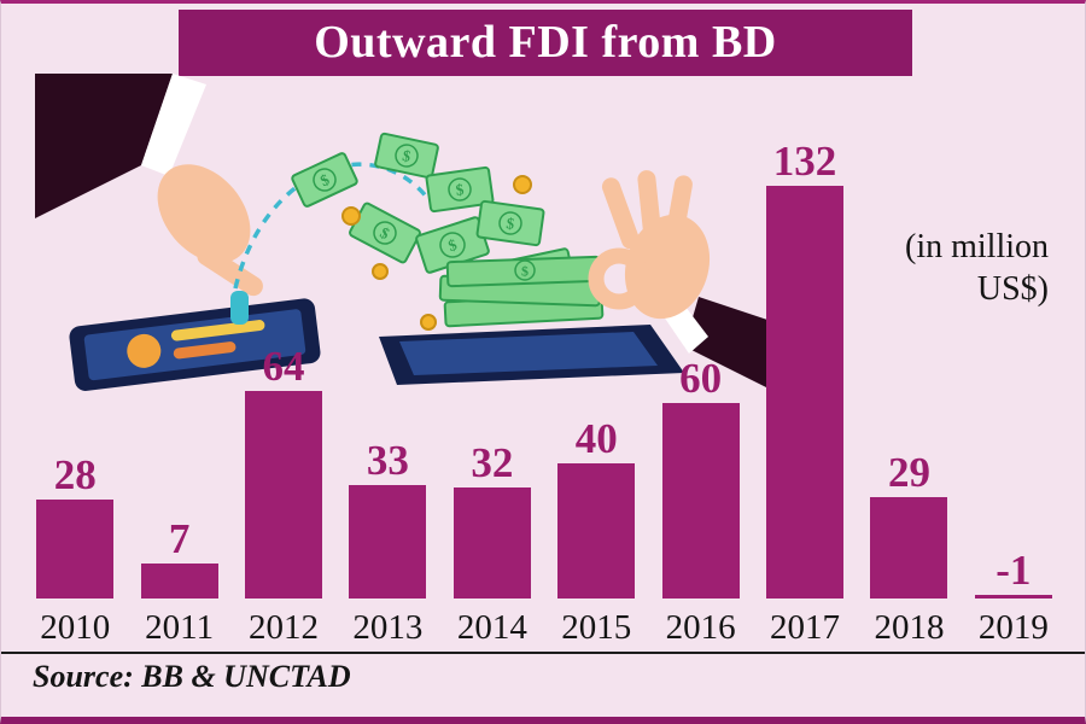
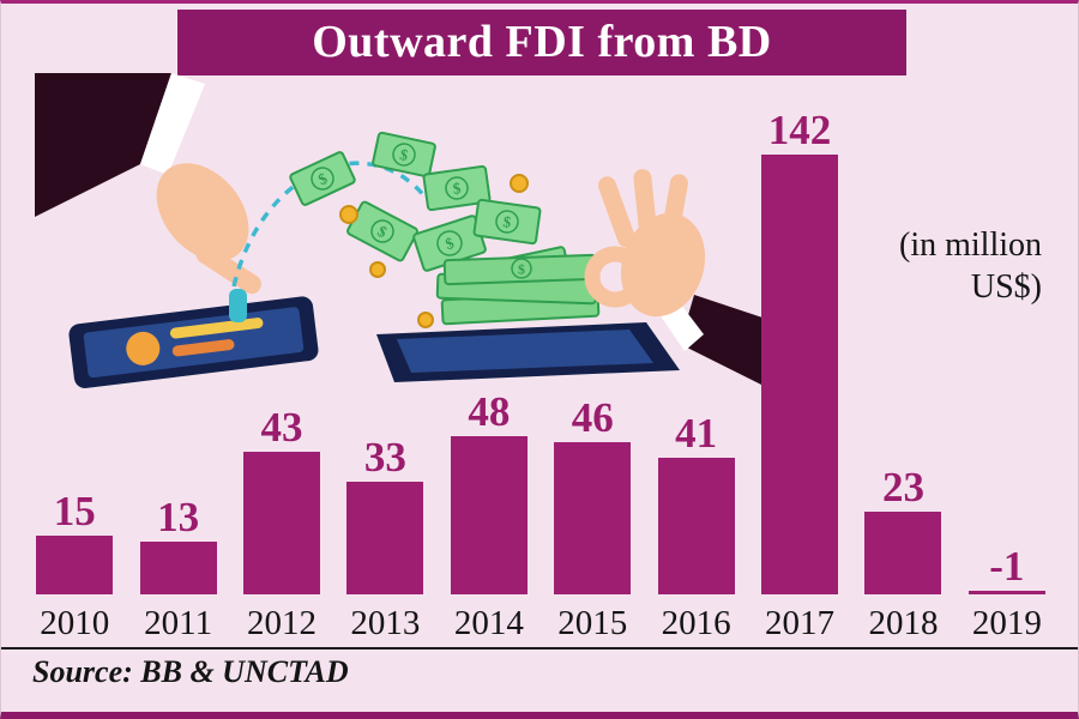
2010: 28 -> 15
2011: 7 -> 13
2012: 64 -> 43
2014: 32 -> 48
2015: 40 -> 46
2016: 60 -> 41
2017: 132 -> 142
2018: 29 -> 23
